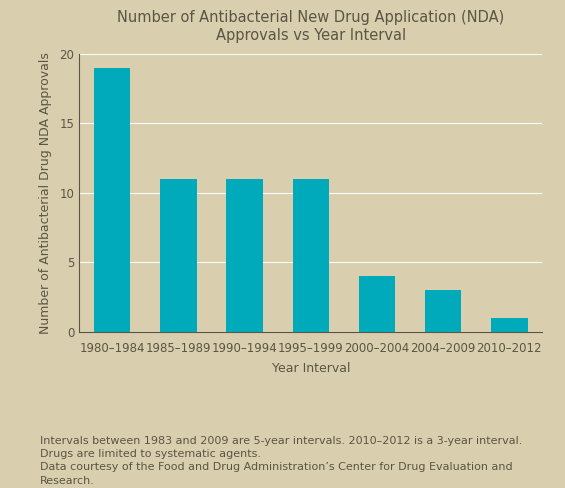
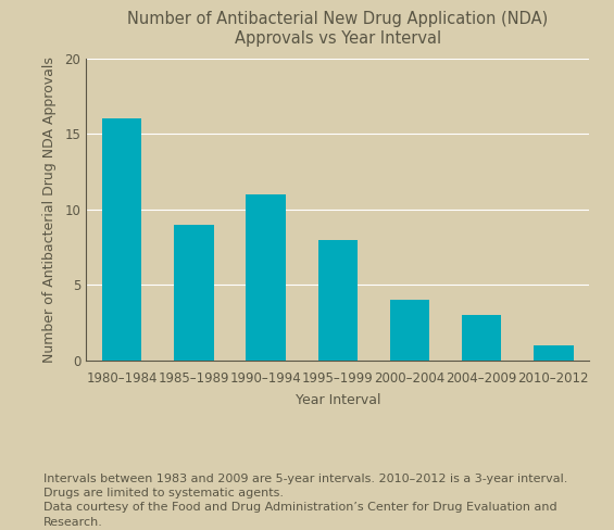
1980–1984: 19 -> 16
1985–1989: 11 -> 9
1995–1999: 11 -> 8
